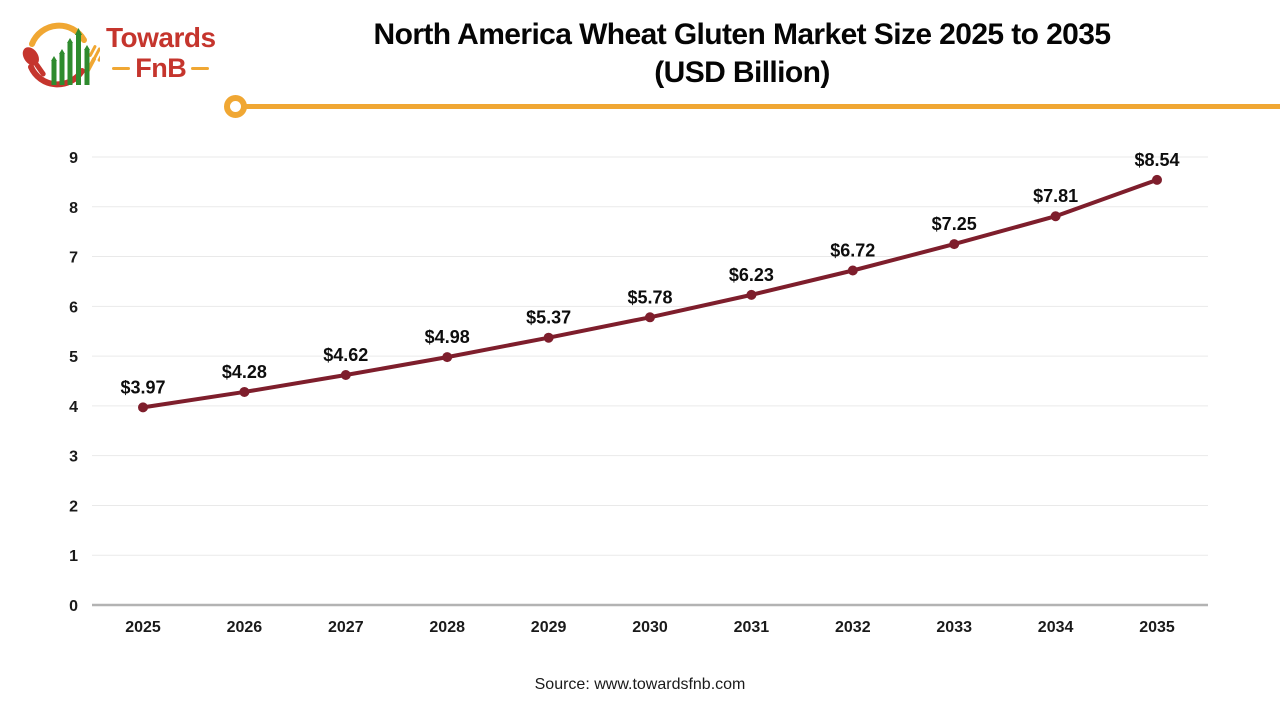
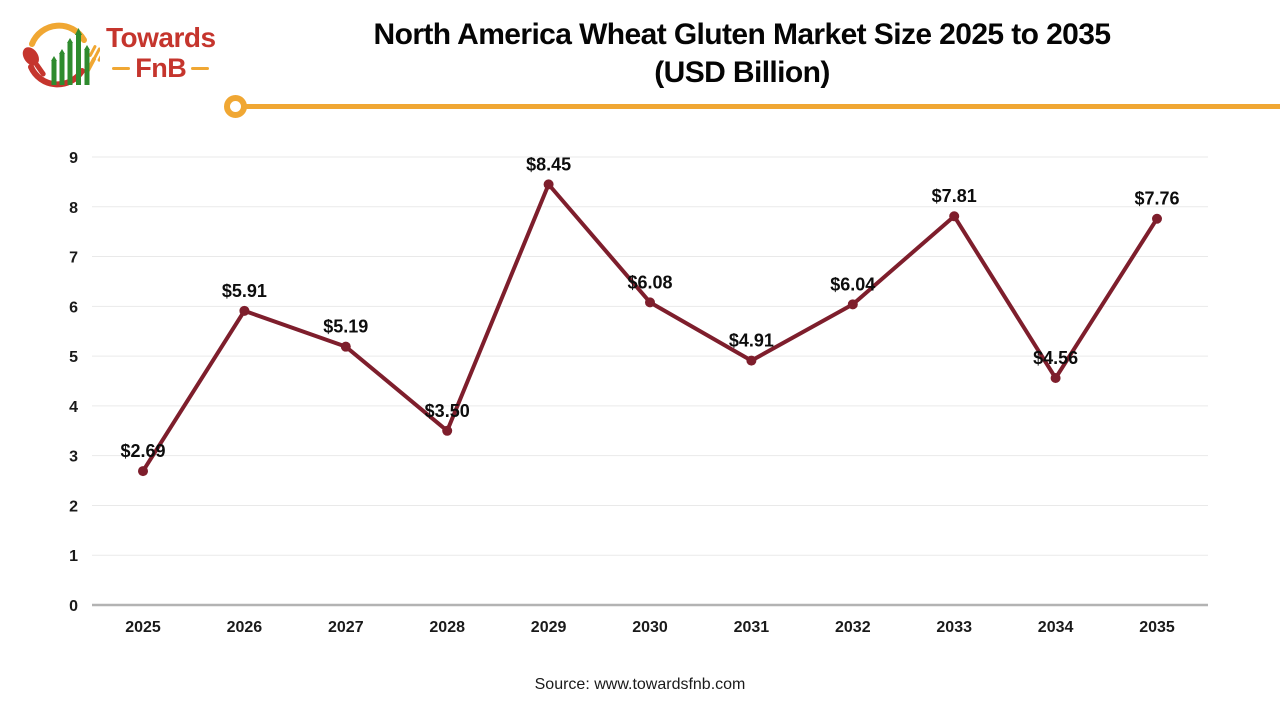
2025: $3.97 -> $2.69
2026: $4.28 -> $5.91
2027: $4.62 -> $5.19
2028: $4.98 -> $3.50
2029: $5.37 -> $8.45
2030: $5.78 -> $6.08
2031: $6.23 -> $4.91
2032: $6.72 -> $6.04
2033: $7.25 -> $7.81
2034: $7.81 -> $4.56
2035: $8.54 -> $7.76
